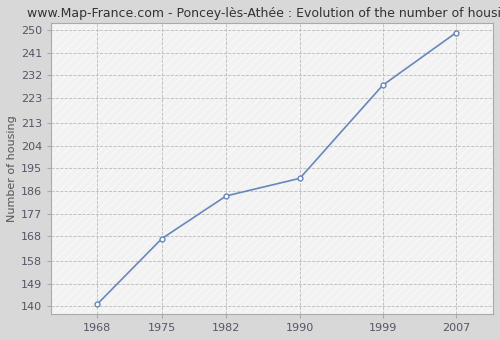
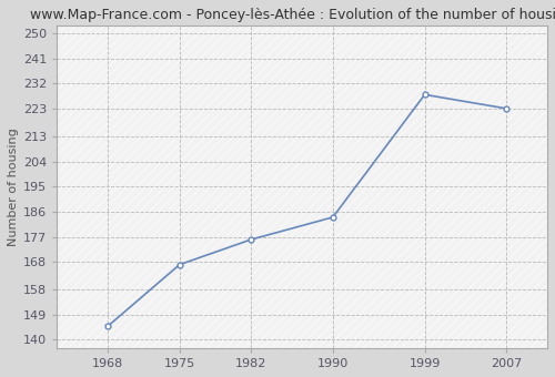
1968: 141 -> 145
1982: 184 -> 176
1990: 191 -> 184
2007: 249 -> 223
